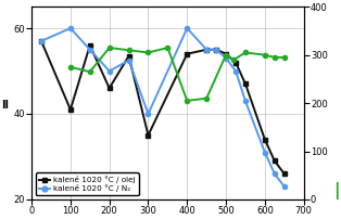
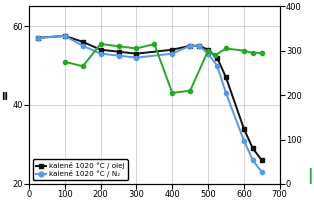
kalené 1020 °C / olej/100: 41.0 -> 57.5
kalené 1020 °C / N₂/100: 60.0 -> 57.5
kalené 1020 °C / olej/200: 46.0 -> 54.0
kalené 1020 °C / N₂/200: 50.0 -> 53.0
kalené 1020 °C / olej/300: 35.0 -> 53.0
kalené 1020 °C / N₂/300: 40.0 -> 52.0
kalené 1020 °C / N₂/400: 60.0 -> 53.0
